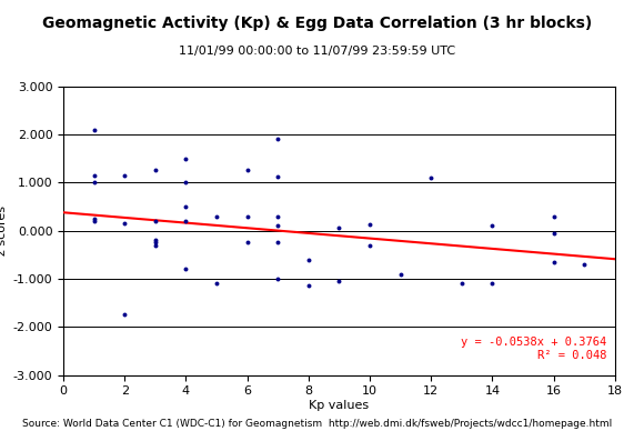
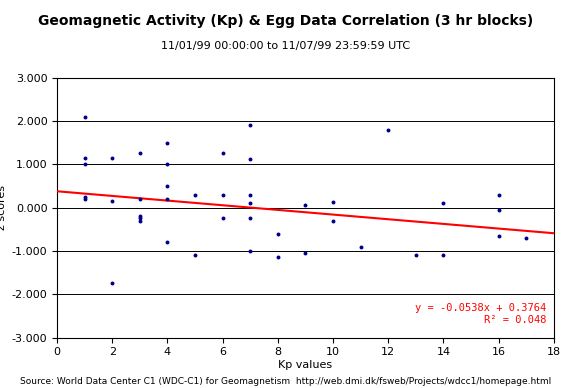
12: 1.10 -> 1.80
